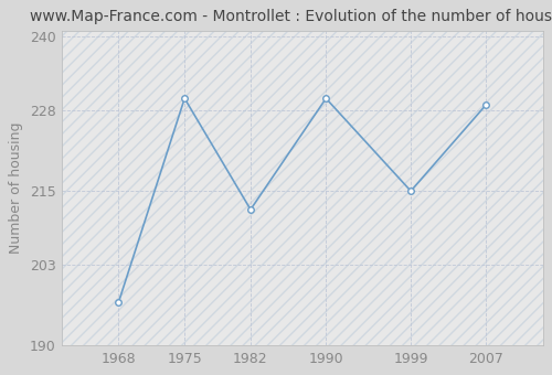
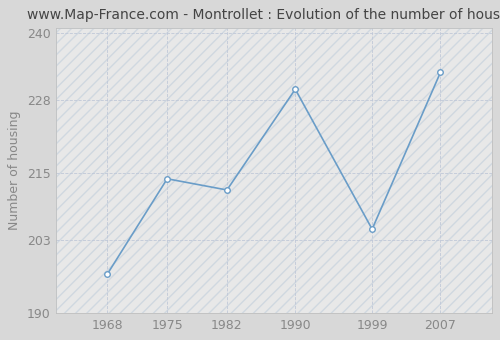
1975: 230 -> 214
1999: 215 -> 205
2007: 229 -> 233
